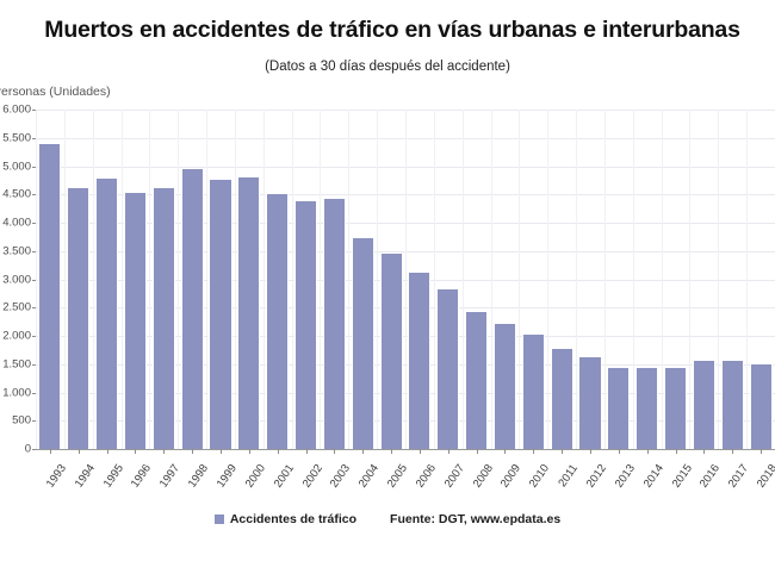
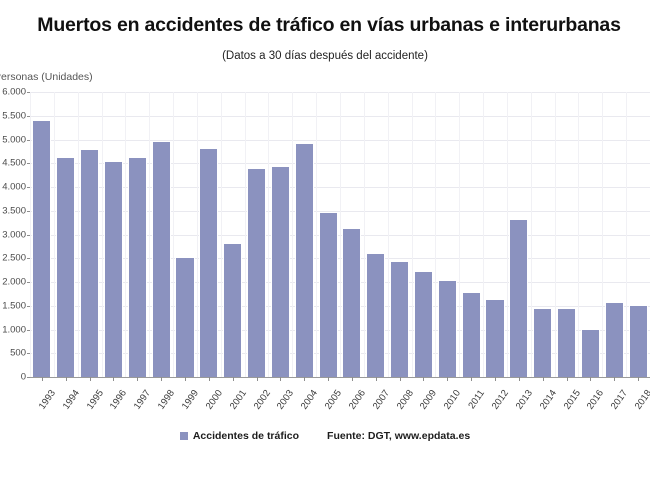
1999: 4800 -> 2500
2001: 4500 -> 2800
2004: 3700 -> 4900
2007: 2800 -> 2600
2013: 1400 -> 3300
2016: 1600 -> 1000
